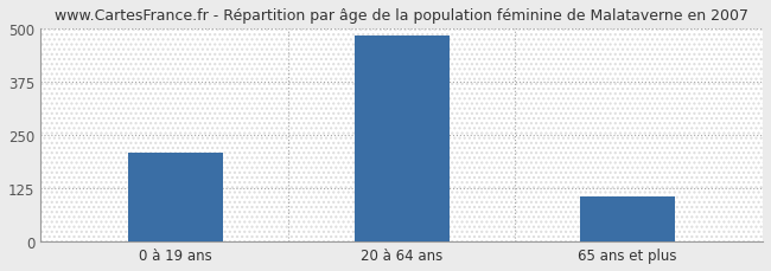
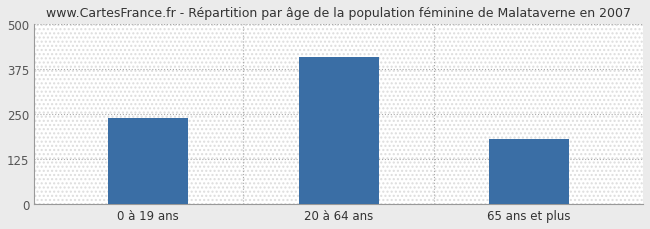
0 à 19 ans: 210 -> 240
20 à 64 ans: 484 -> 410
65 ans et plus: 107 -> 180
